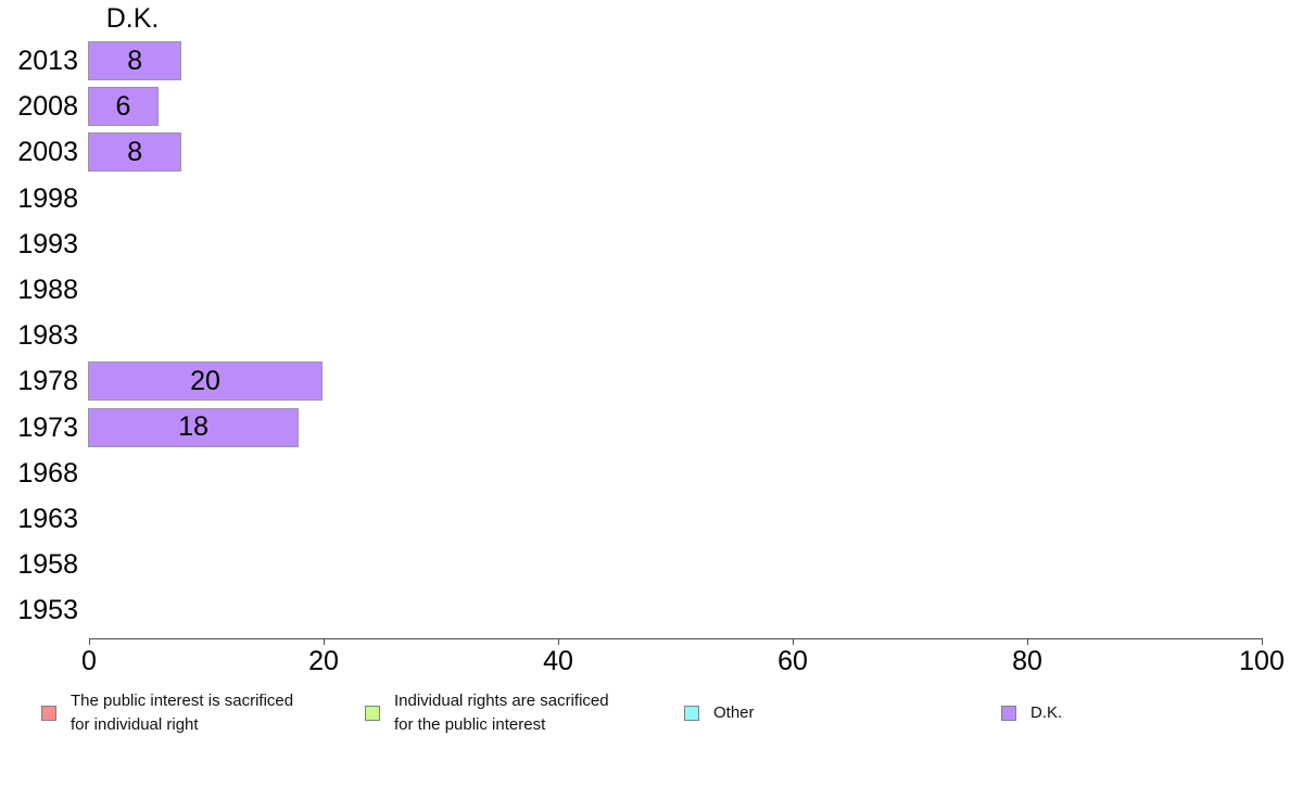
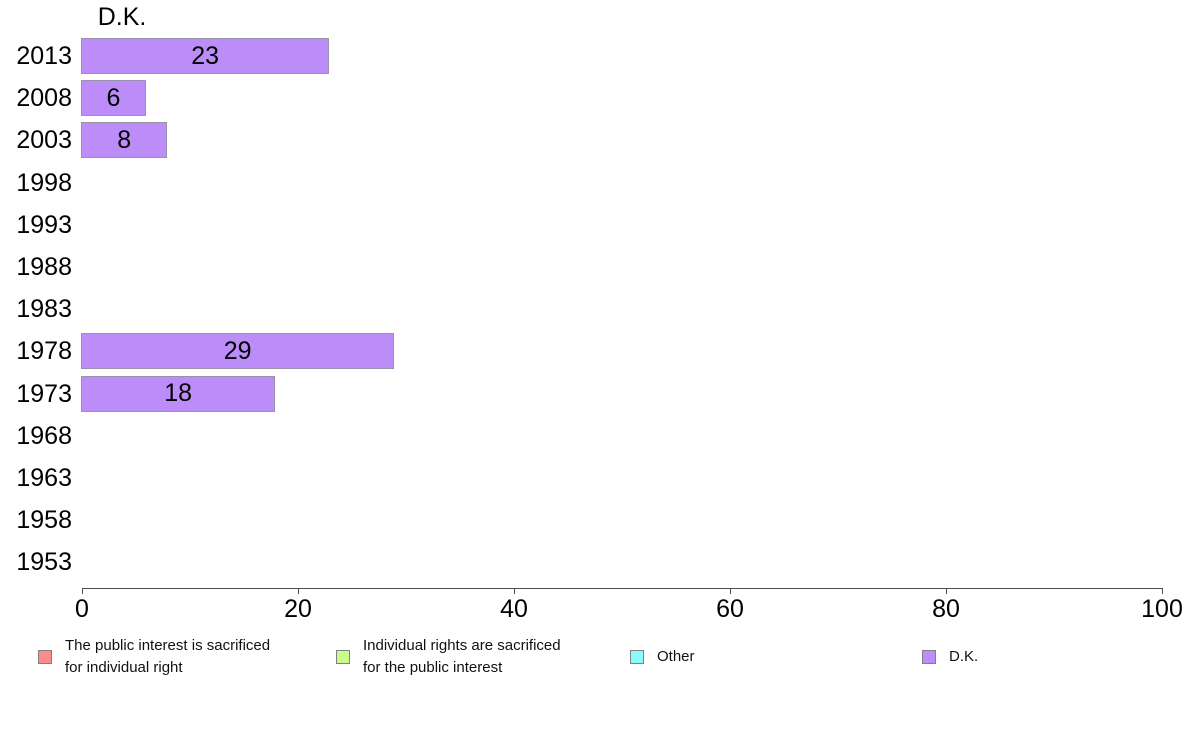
2013: 8 -> 23
1978: 20 -> 29
